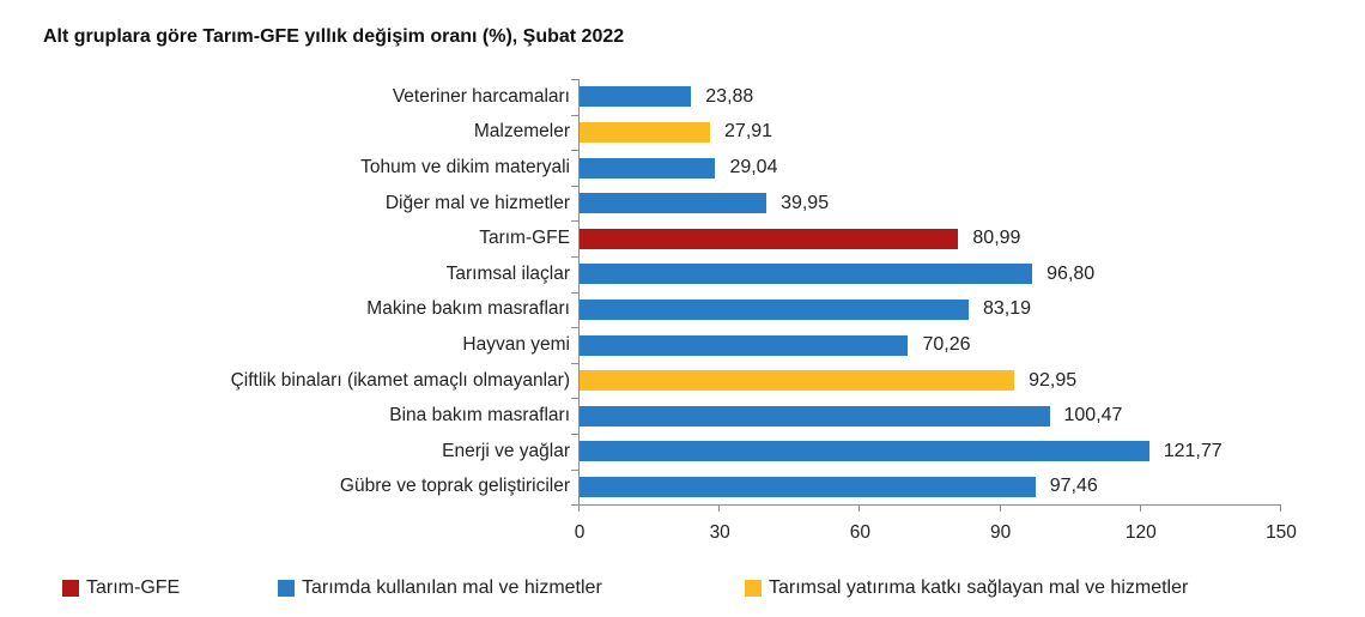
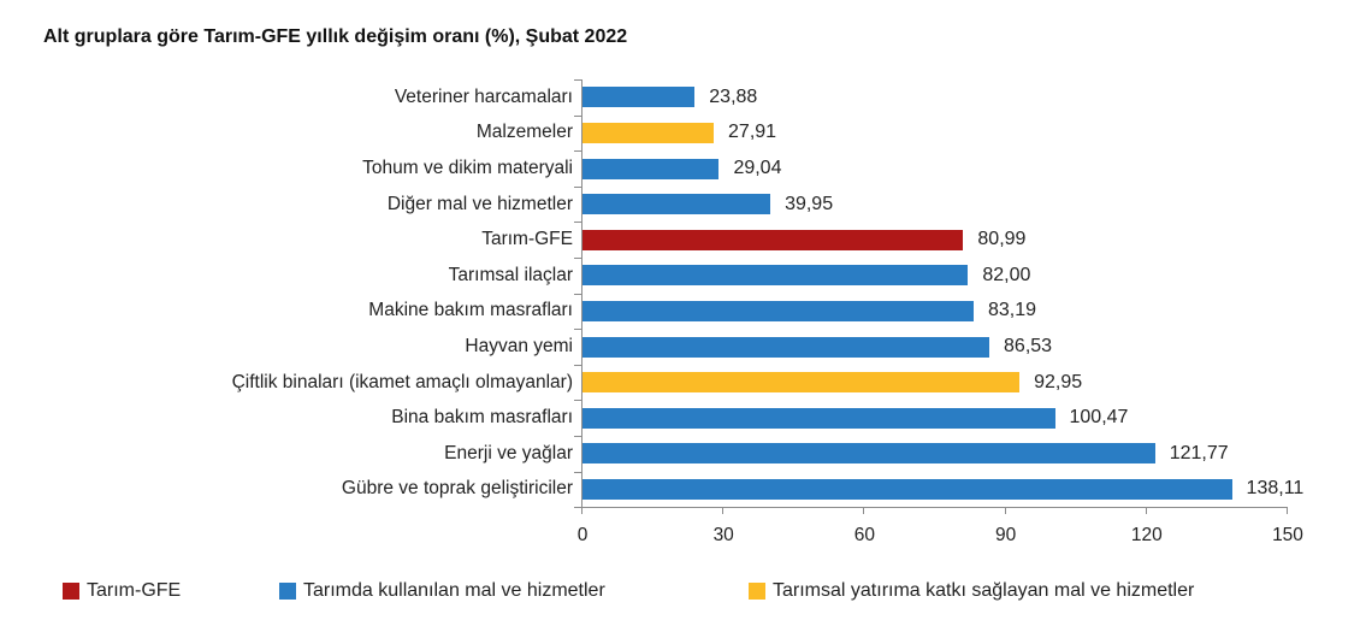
Tarımsal ilaçlar: 96,80 -> 82,00
Hayvan yemi: 70,26 -> 86,53
Gübre ve toprak geliştiriciler: 97,46 -> 138,11
